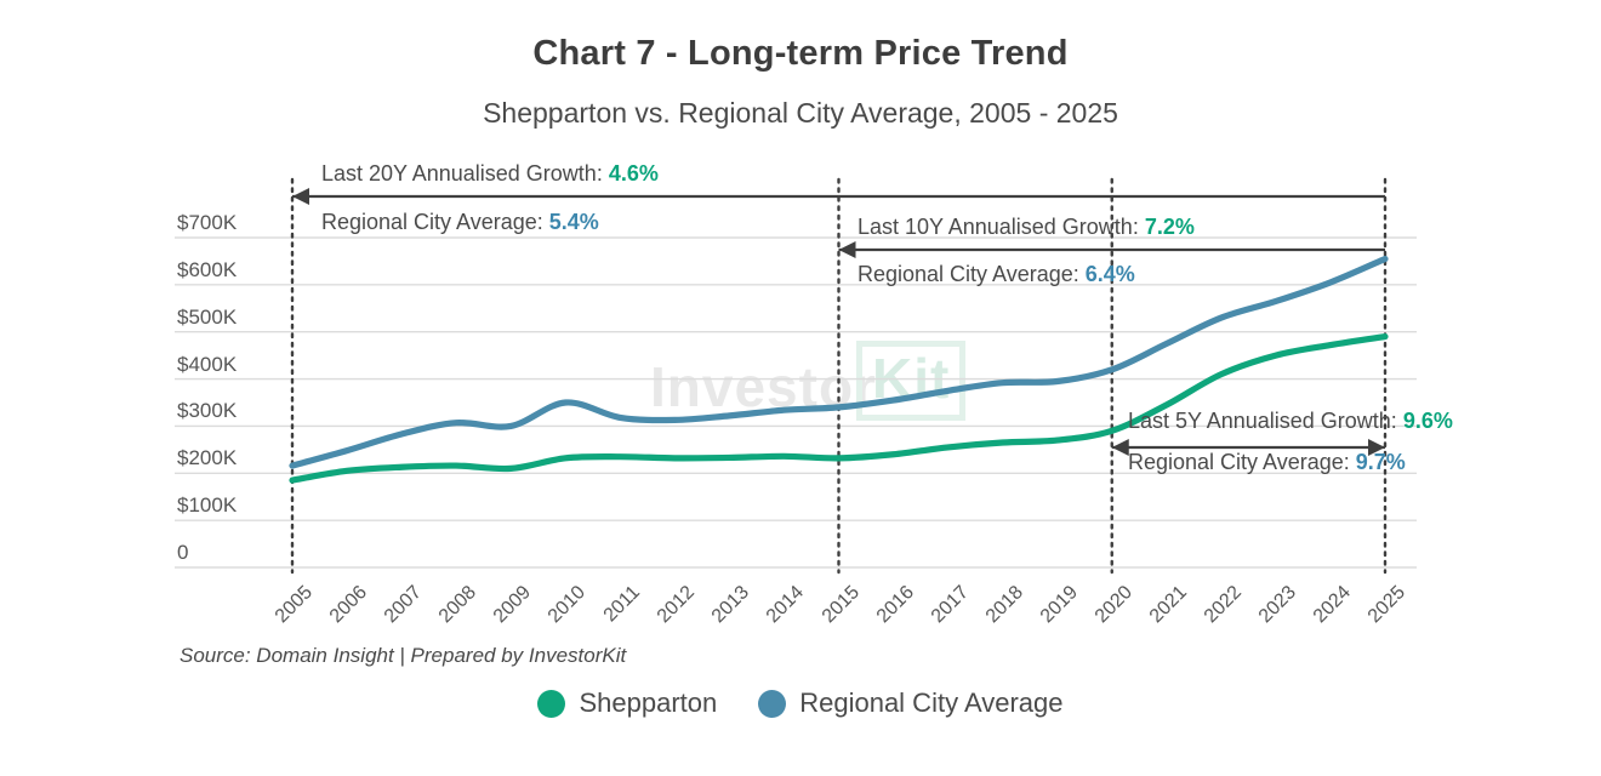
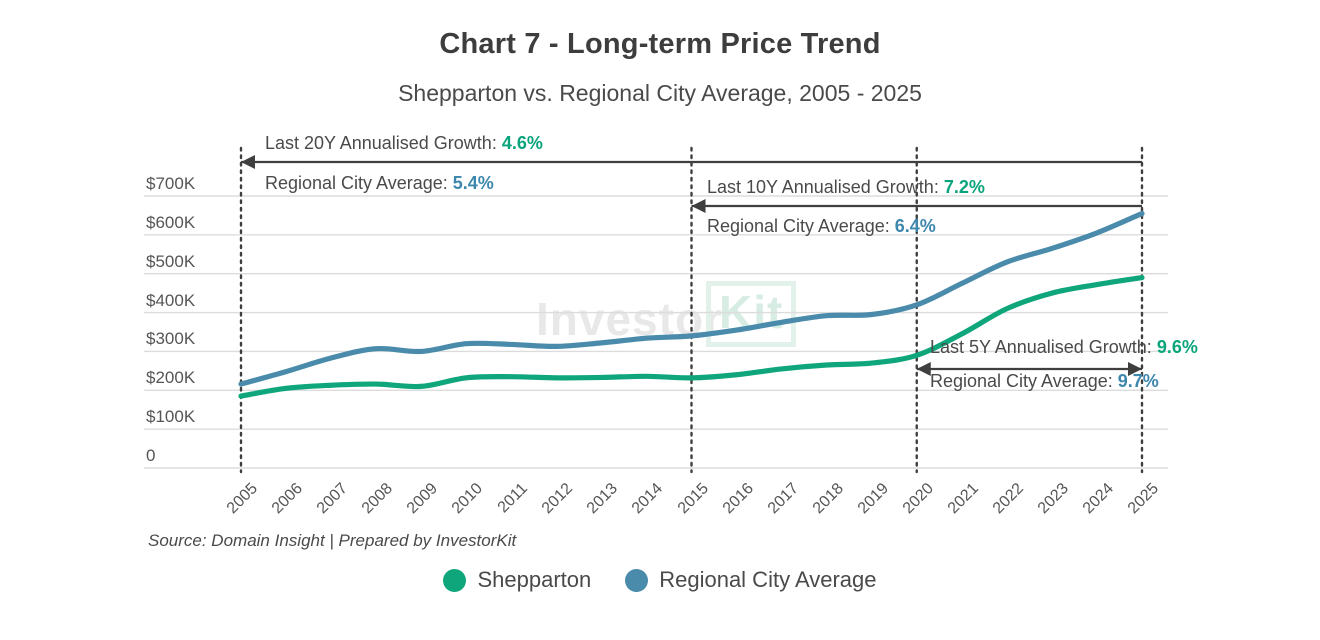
Regional City Average/2010: $350K -> $320K
